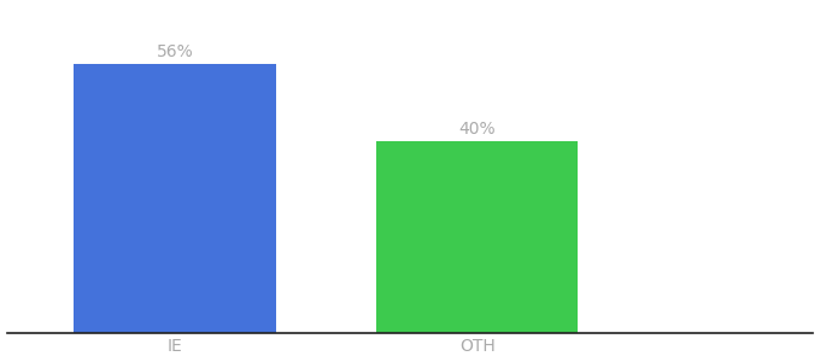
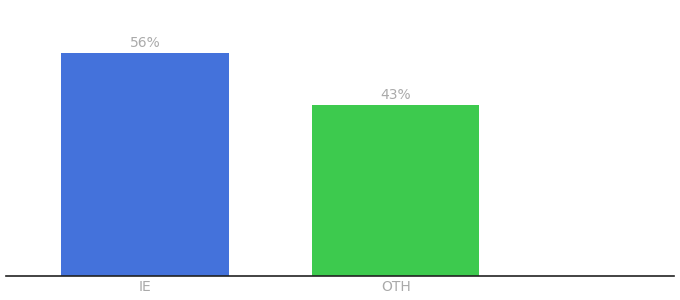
OTH: 40% -> 43%
